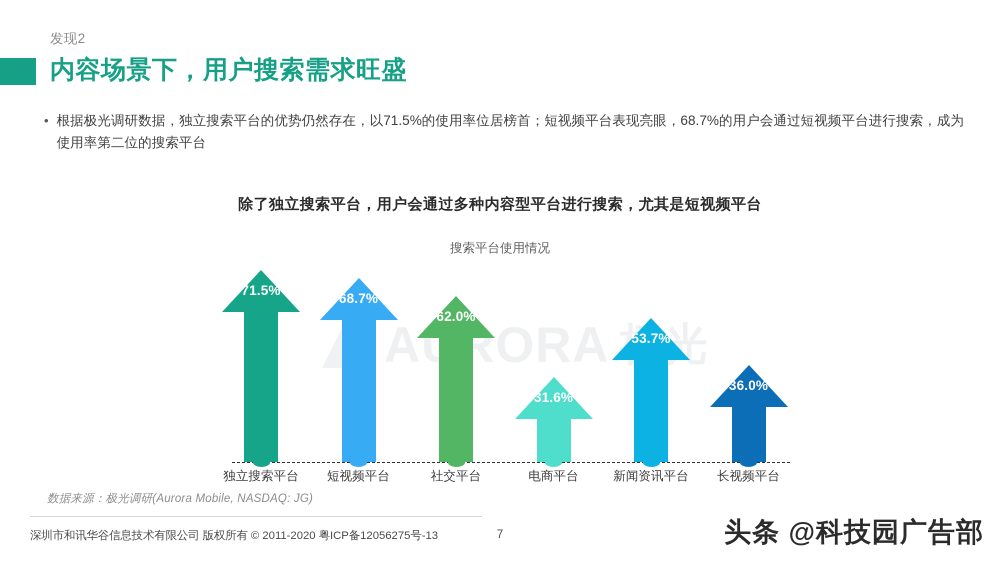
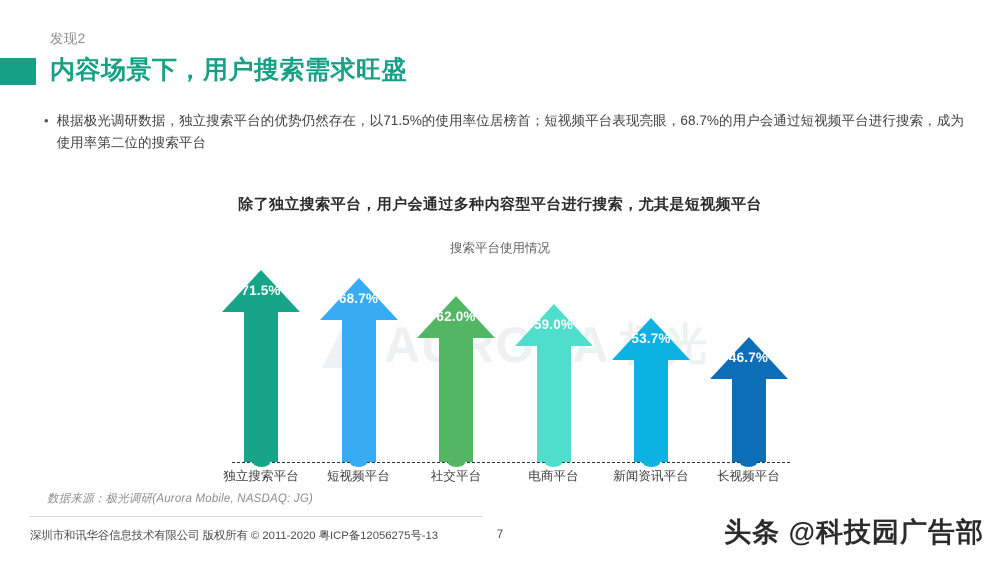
电商平台: 31.6% -> 59.0%
长视频平台: 36.0% -> 46.7%
